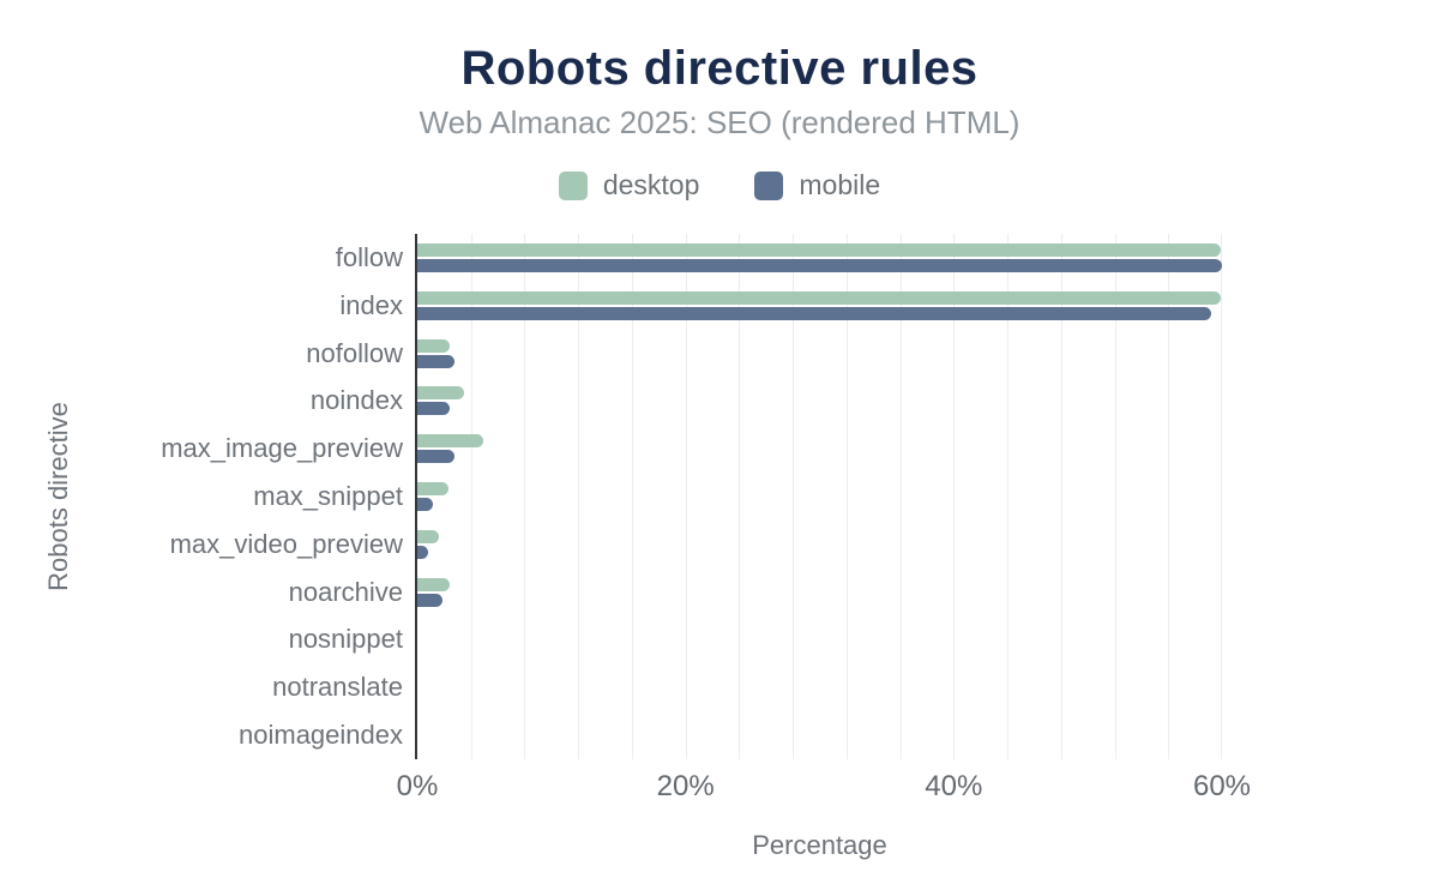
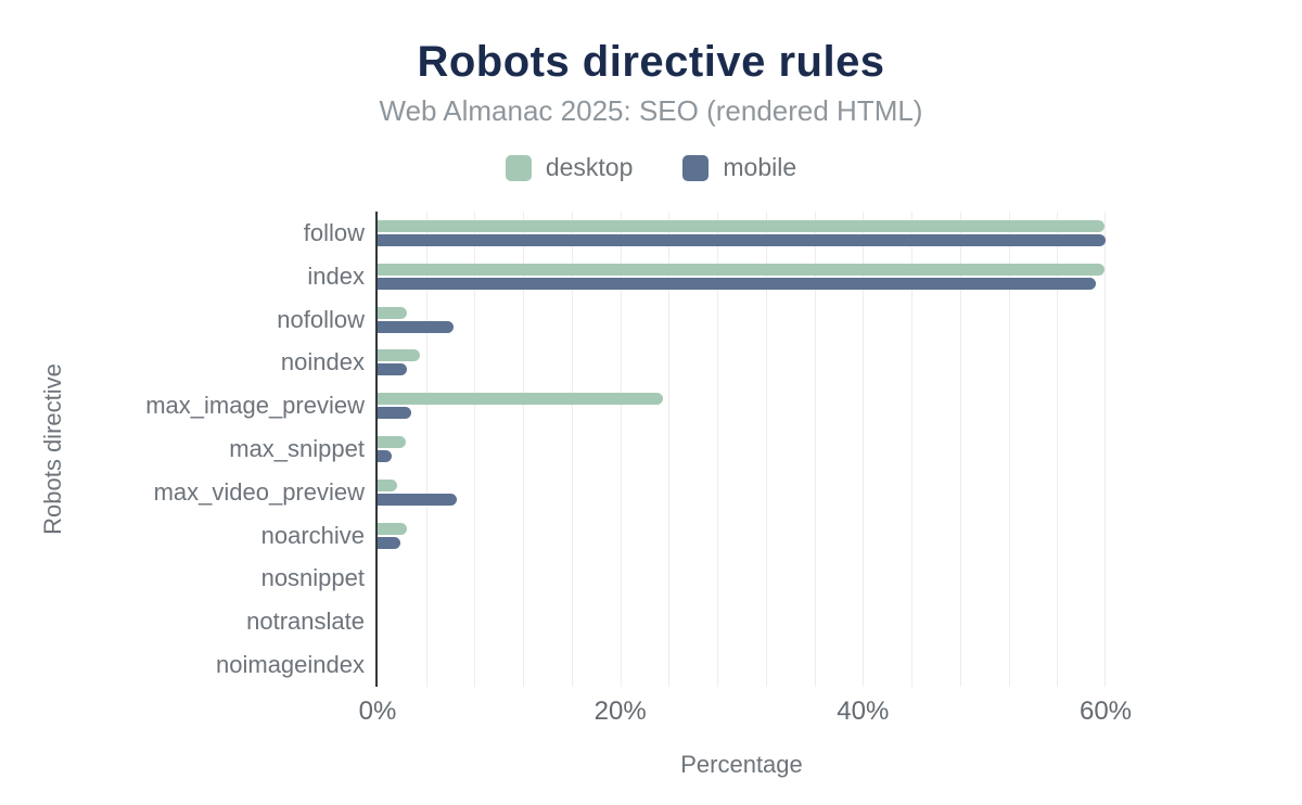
mobile/nofollow: 2.8% -> 6.3%
desktop/max_image_preview: 4.9% -> 23.5%
mobile/max_video_preview: 0.8% -> 6.5%
